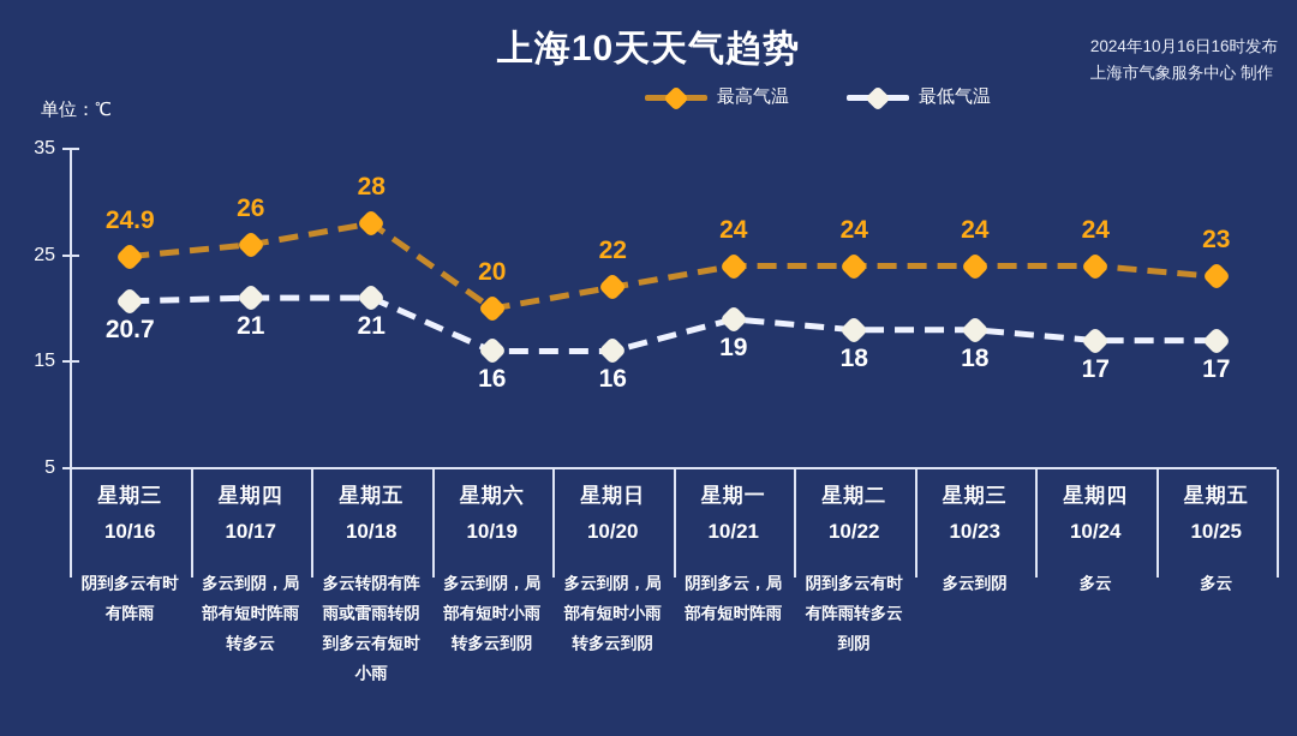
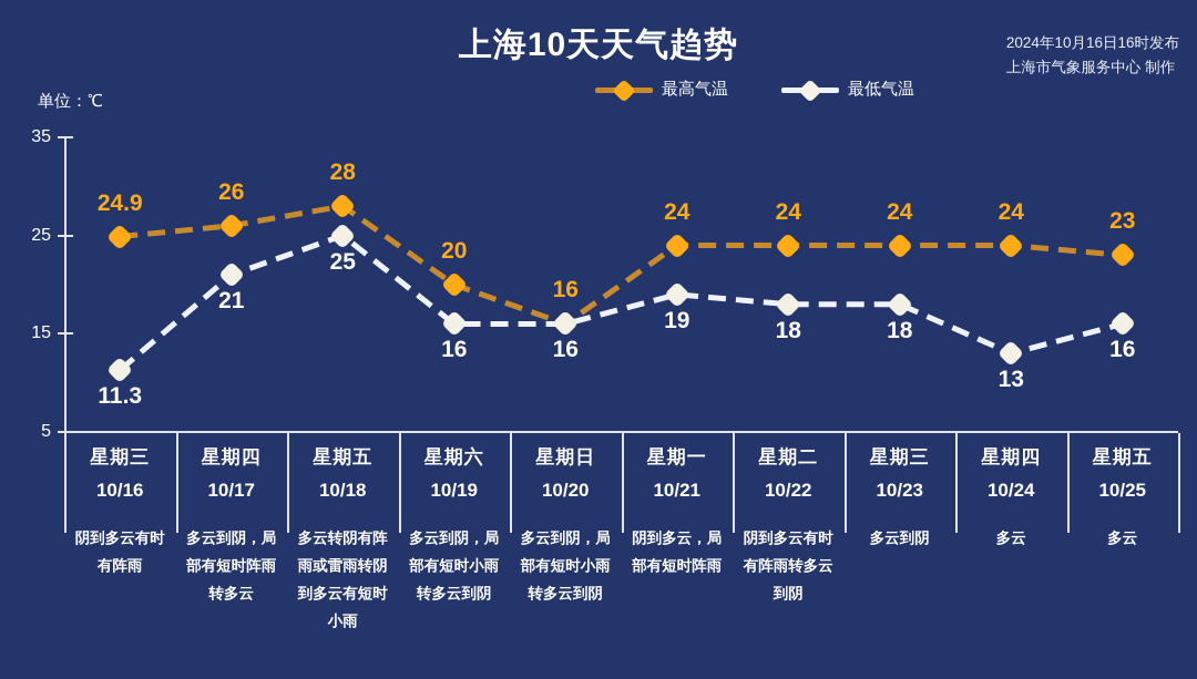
最低气温/10/16: 20.7 -> 11.3
最低气温/10/18: 21 -> 25
最高气温/10/20: 22 -> 16
最低气温/10/24: 17 -> 13
最低气温/10/25: 17 -> 16
